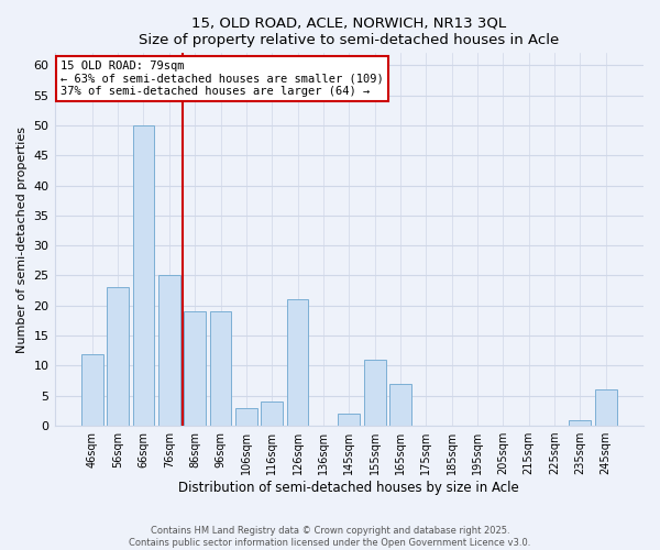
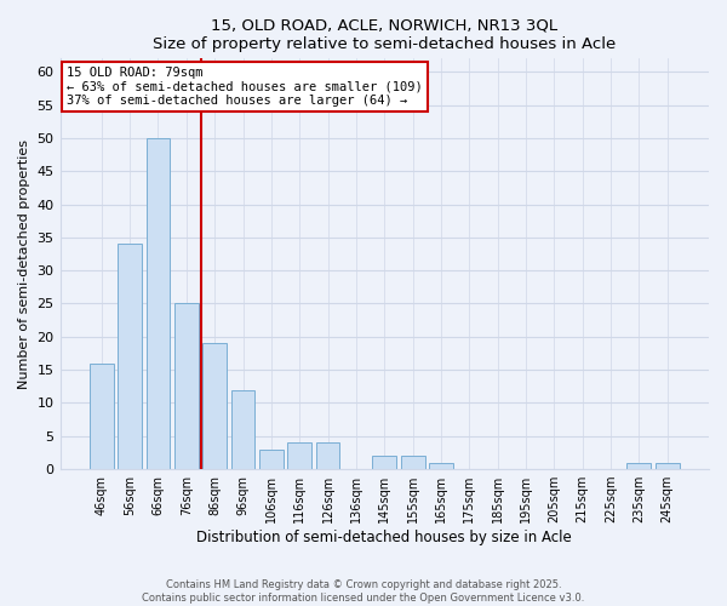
46sqm: 12 -> 16
56sqm: 23 -> 34
96sqm: 19 -> 12
126sqm: 21 -> 4
155sqm: 11 -> 2
165sqm: 7 -> 1
245sqm: 6 -> 1
